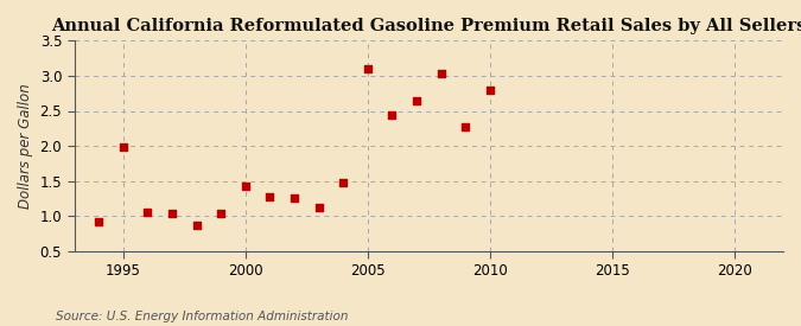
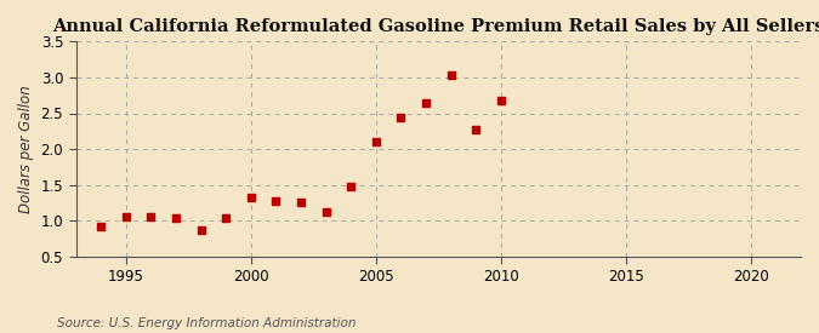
1995: 1.98 -> 1.05
2000: 1.42 -> 1.32
2005: 3.10 -> 2.10
2010: 2.80 -> 2.68
